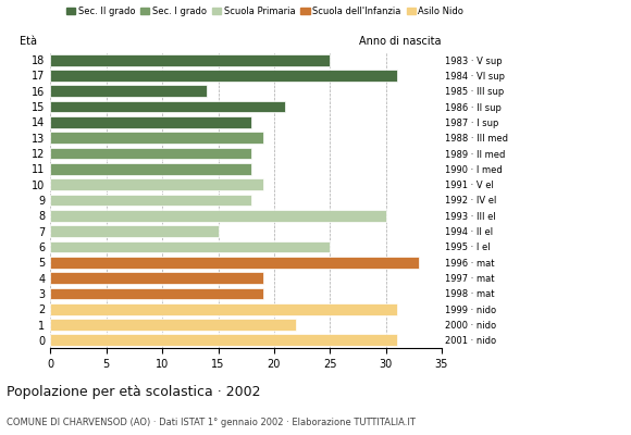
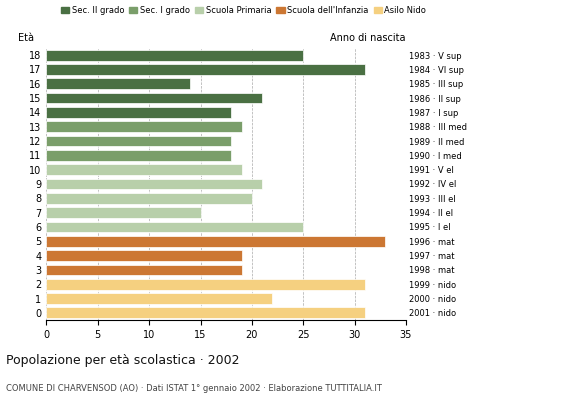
9: 18 -> 21
8: 30 -> 20
